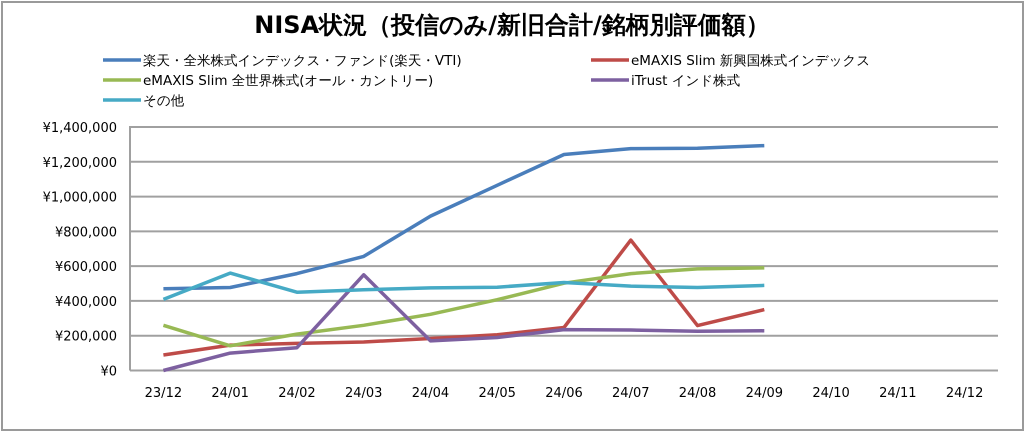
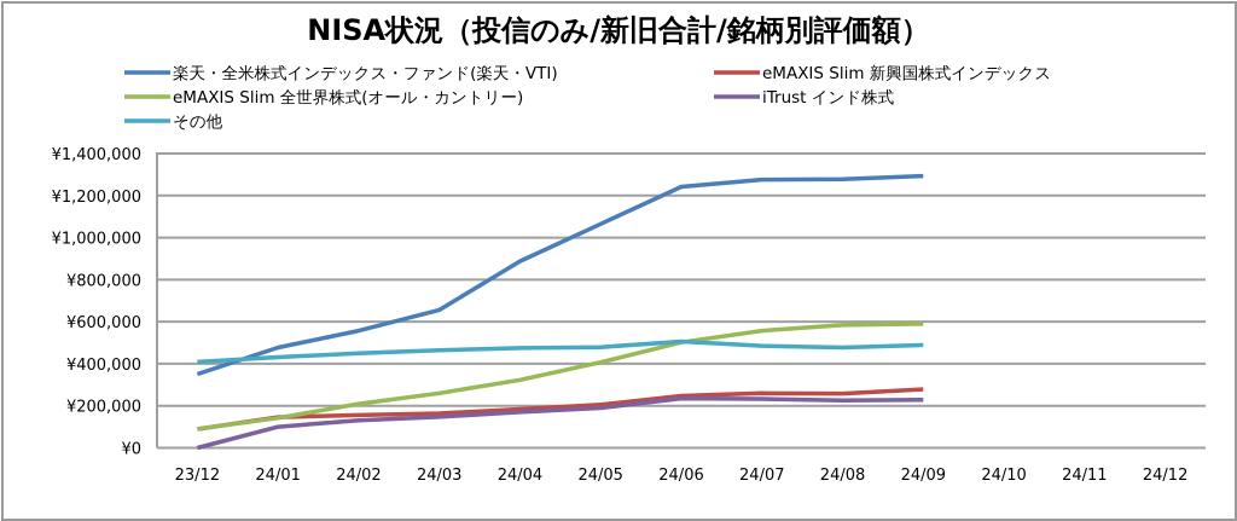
楽天・全米株式インデックス・ファンド(楽天・VTI)/23/12: ¥470000 -> ¥350000
eMAXIS Slim 全世界株式(オール・カントリー)/23/12: ¥260000 -> ¥90000
その他/24/01: ¥560000 -> ¥430000
iTrust インド株式/24/03: ¥550000 -> ¥150000
eMAXIS Slim 新興国株式インデックス/24/07: ¥750000 -> ¥260000
eMAXIS Slim 新興国株式インデックス/24/09: ¥350000 -> ¥280000
